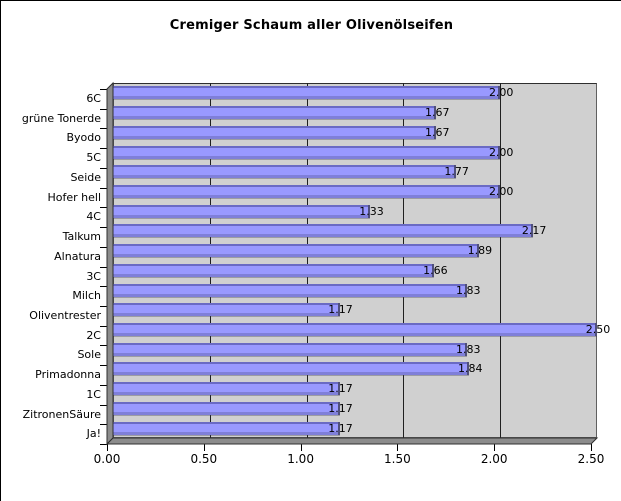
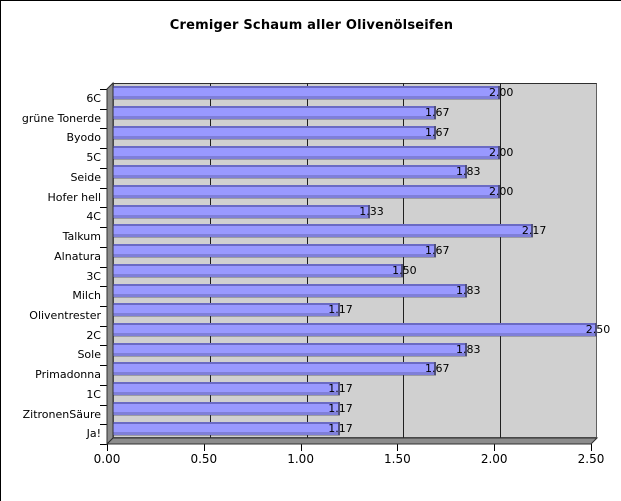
Seide: 1.77 -> 1.83
Alnatura: 1.89 -> 1.67
3C: 1.66 -> 1.50
Primadonna: 1.84 -> 1.67
